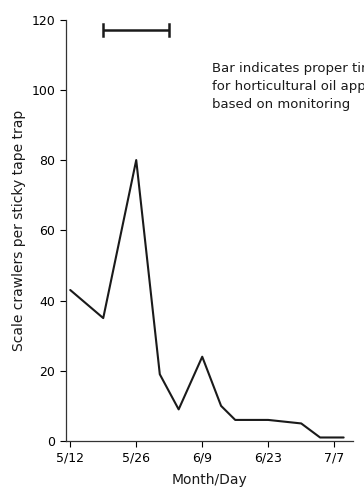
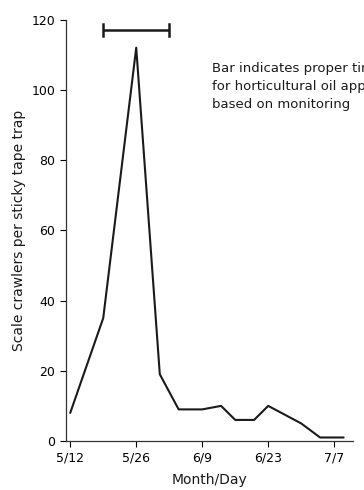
5/12: 43 -> 8
5/26: 80 -> 112
6/9: 24 -> 9
6/23: 6 -> 10
